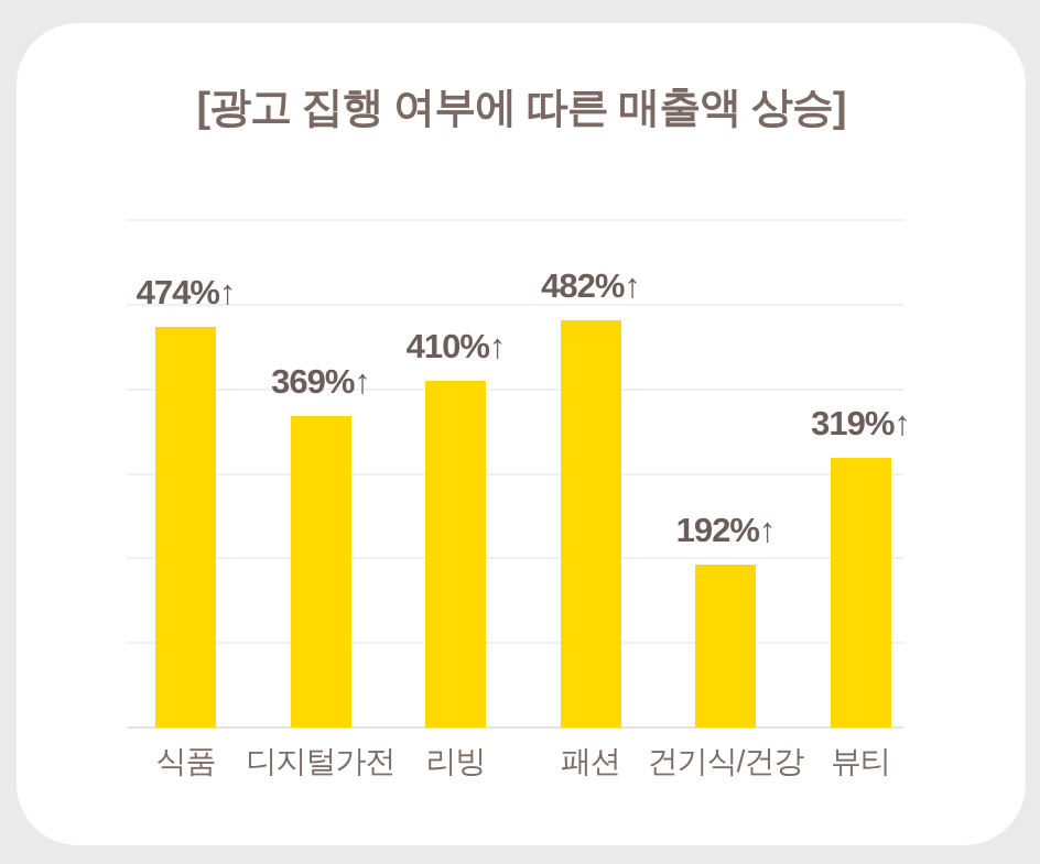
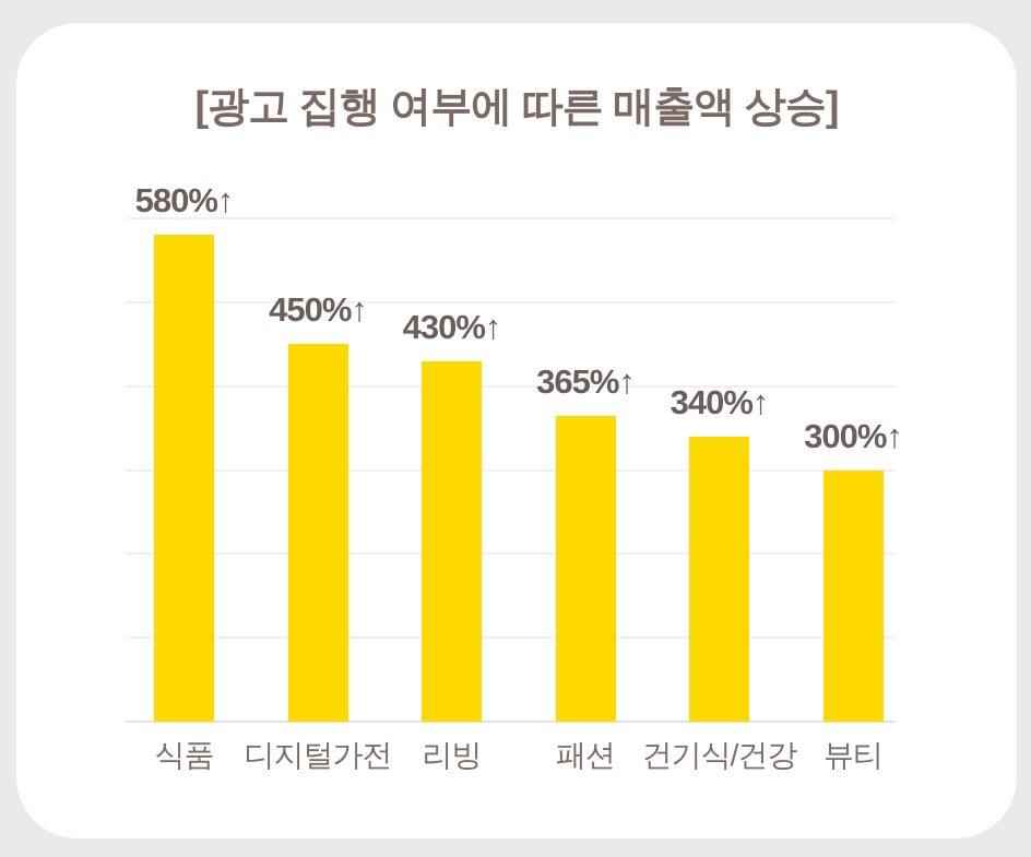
식품: 474 -> 580
디지털가전: 369 -> 450
리빙: 410 -> 430
패션: 482 -> 365
건기식/건강: 192 -> 340
뷰티: 319 -> 300
